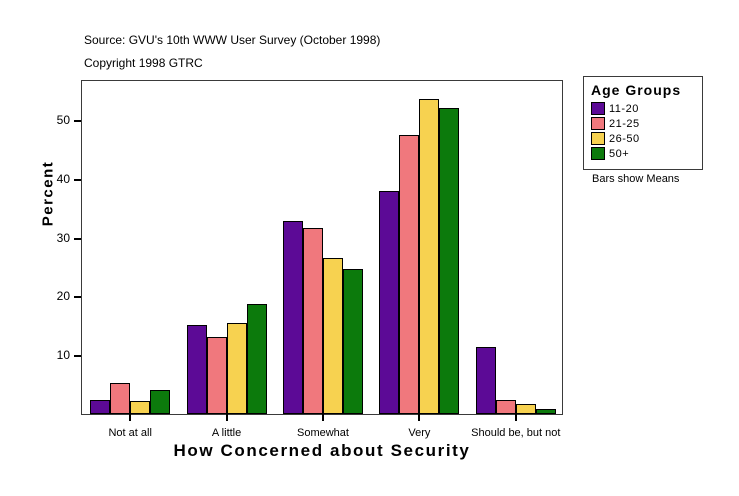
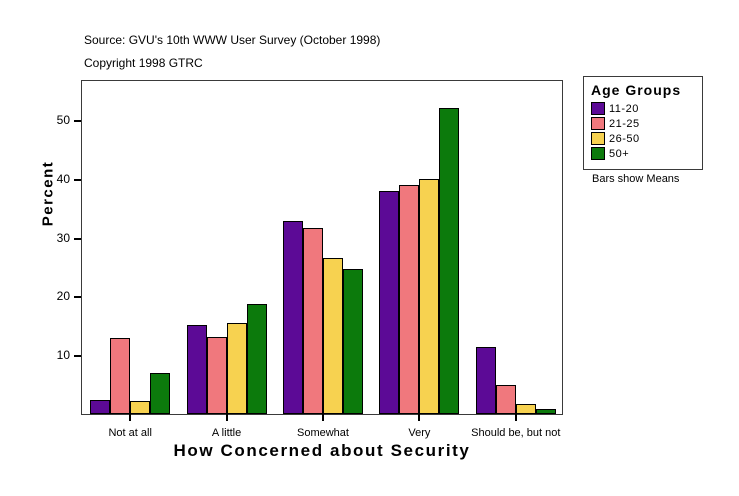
21-25/Not at all: 5 -> 13
50+/Not at all: 4 -> 7
21-25/Very: 48 -> 39
26-50/Very: 54 -> 40
21-25/Should be, but not: 2 -> 5
